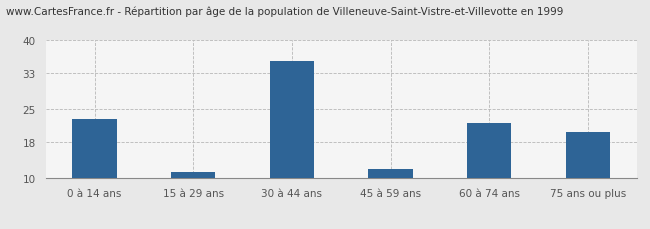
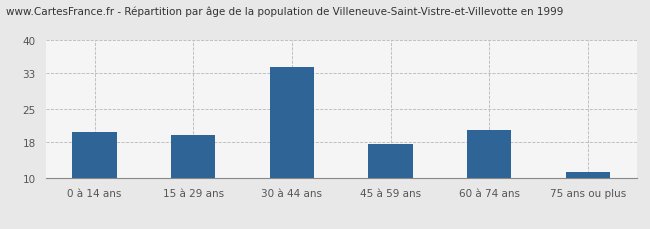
0 à 14 ans: 23.0 -> 20.0
15 à 29 ans: 11.5 -> 19.5
30 à 44 ans: 35.5 -> 34.2
45 à 59 ans: 12.0 -> 17.5
60 à 74 ans: 22.0 -> 20.5
75 ans ou plus: 20.0 -> 11.5
